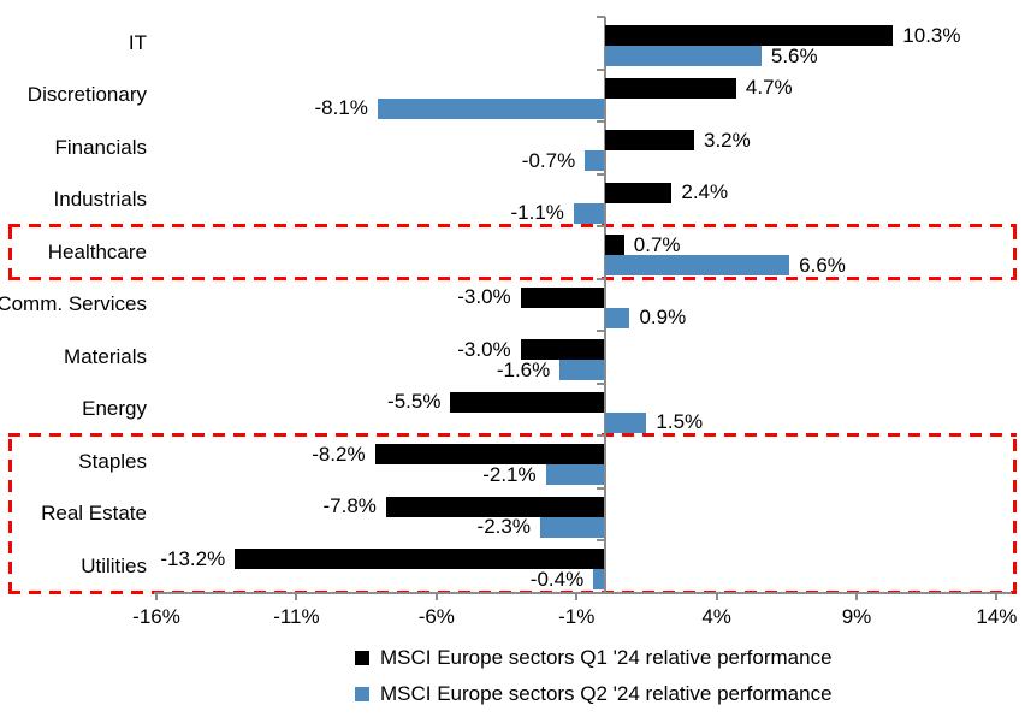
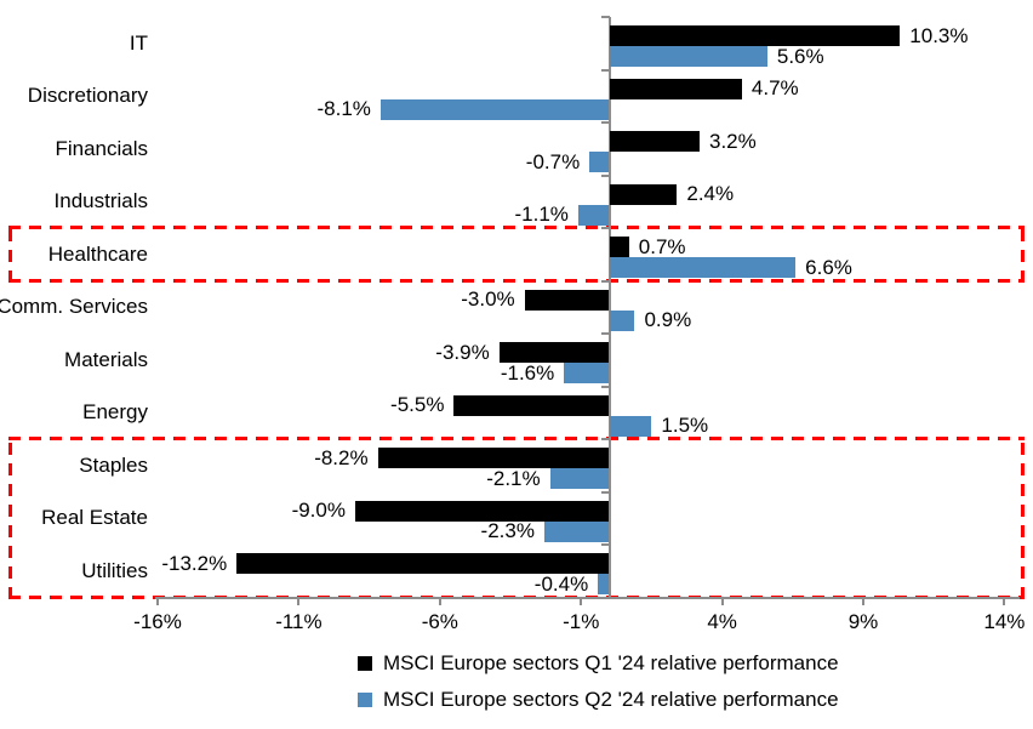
MSCI Europe sectors Q1 '24 relative performance/Materials: -3.0% -> -3.9%
MSCI Europe sectors Q1 '24 relative performance/Real Estate: -7.8% -> -9.0%
